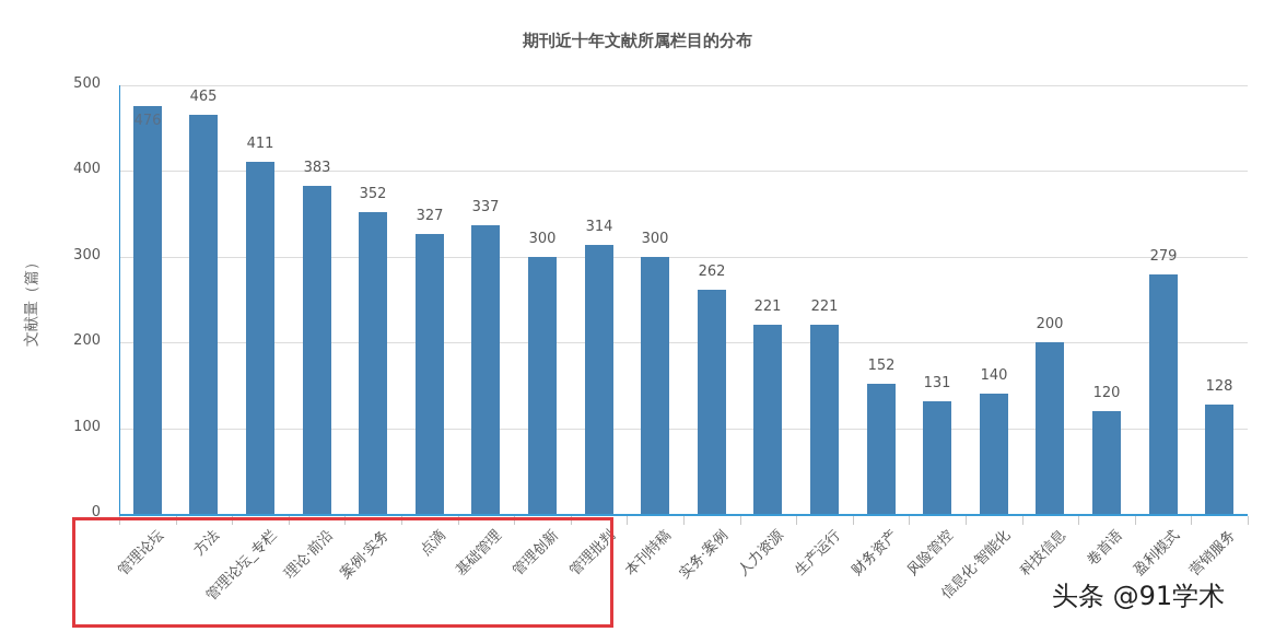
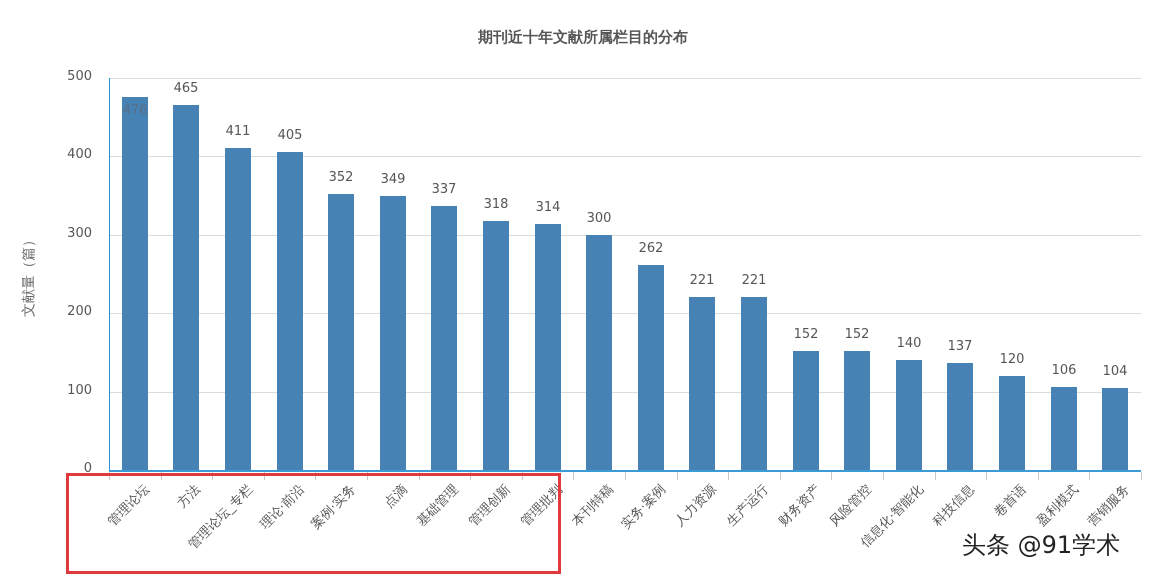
理论·前沿: 383 -> 405
点滴: 327 -> 349
管理创新: 300 -> 318
风险管控: 131 -> 152
科技信息: 200 -> 137
盈利模式: 279 -> 106
营销服务: 128 -> 104
